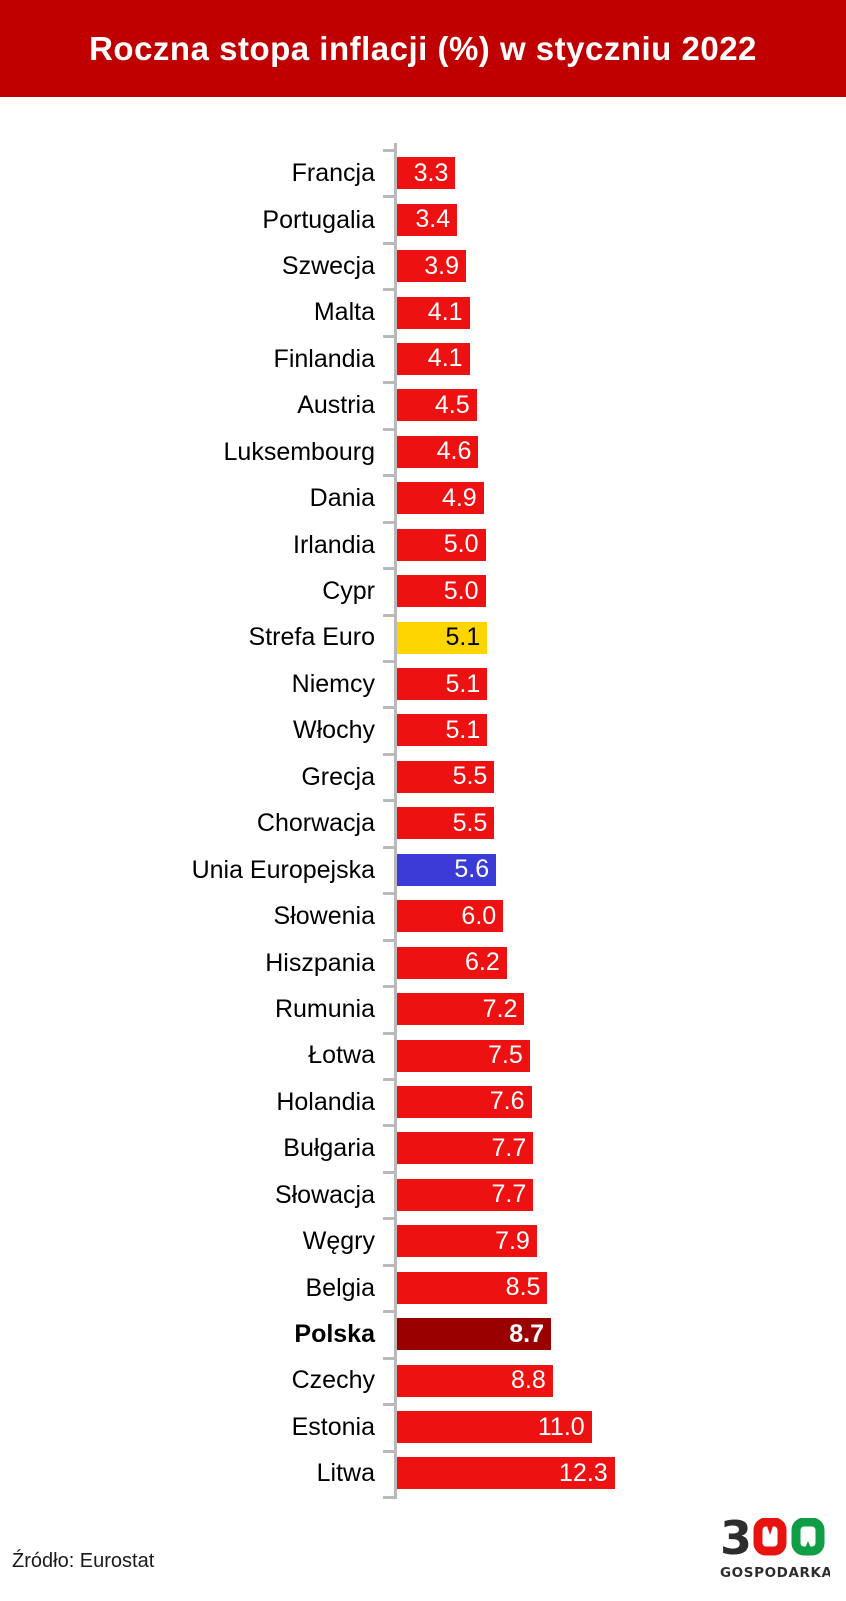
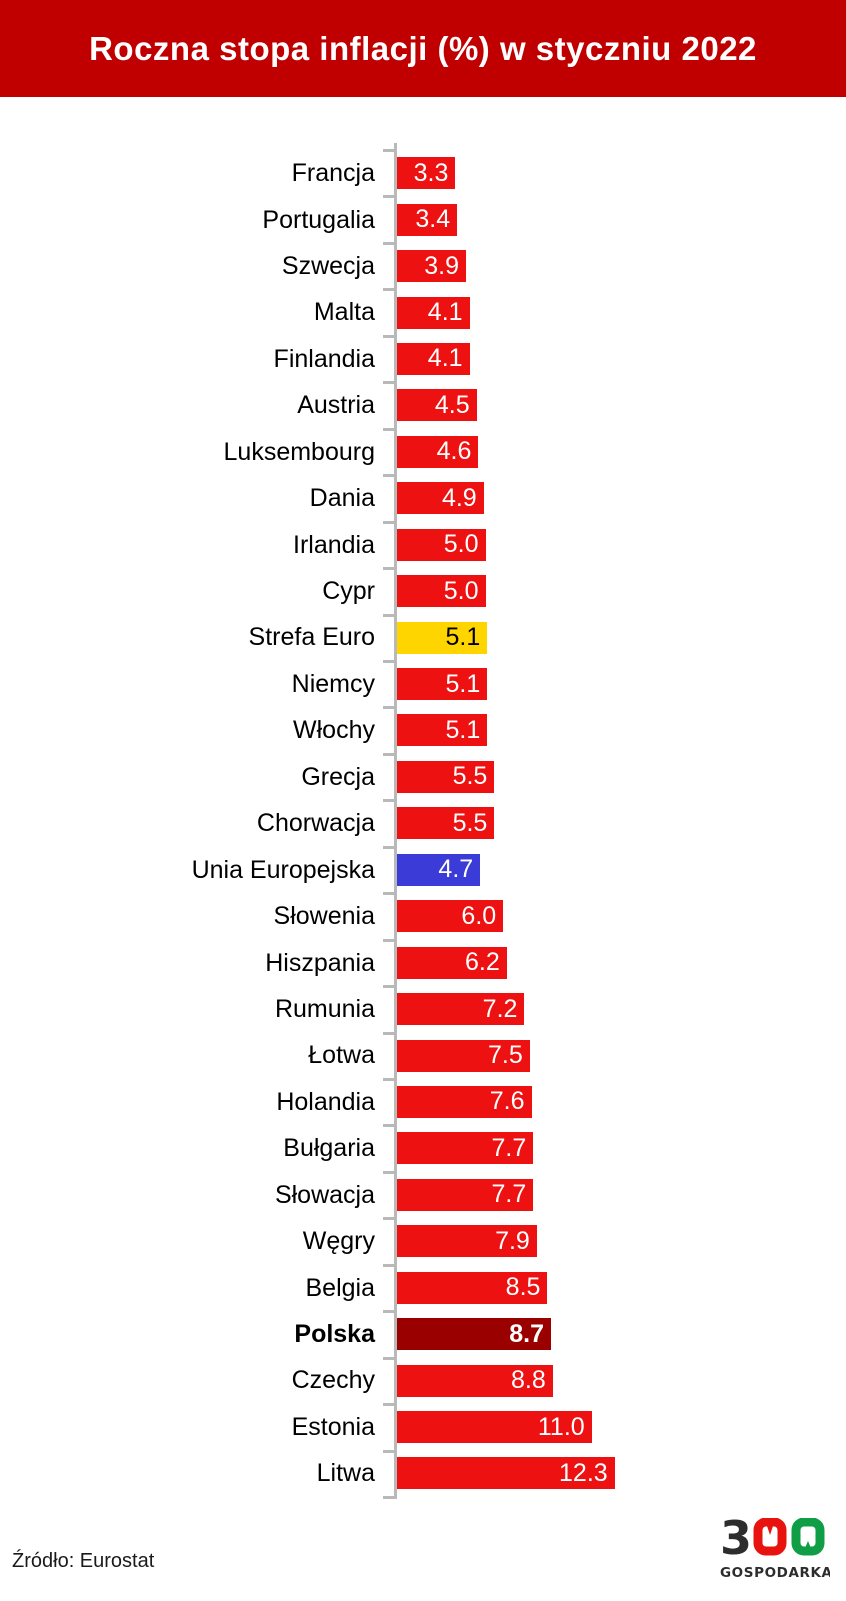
Unia Europejska: 5.6 -> 4.7
